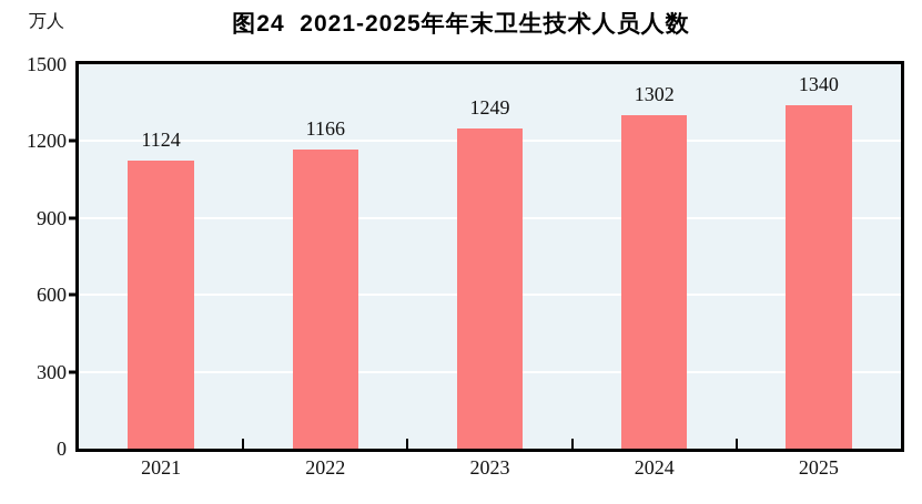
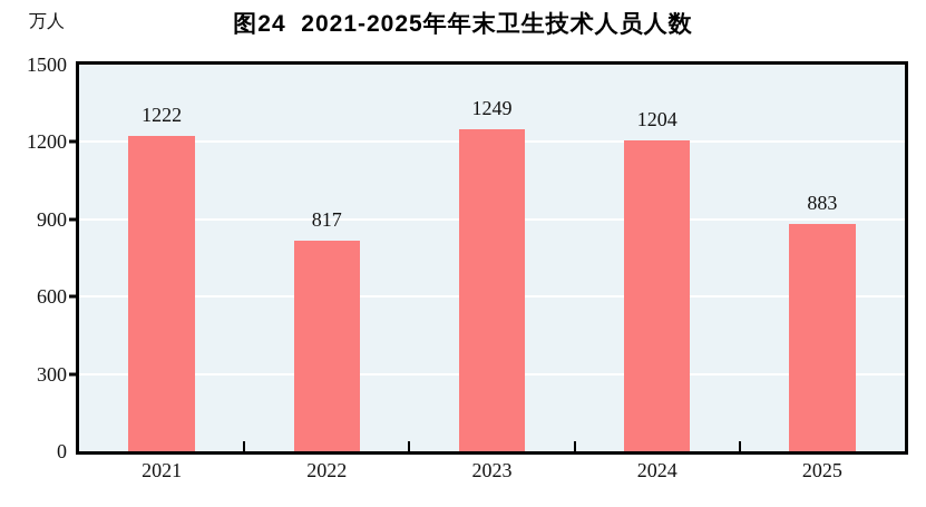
2021: 1124 -> 1222
2022: 1166 -> 817
2024: 1302 -> 1204
2025: 1340 -> 883
